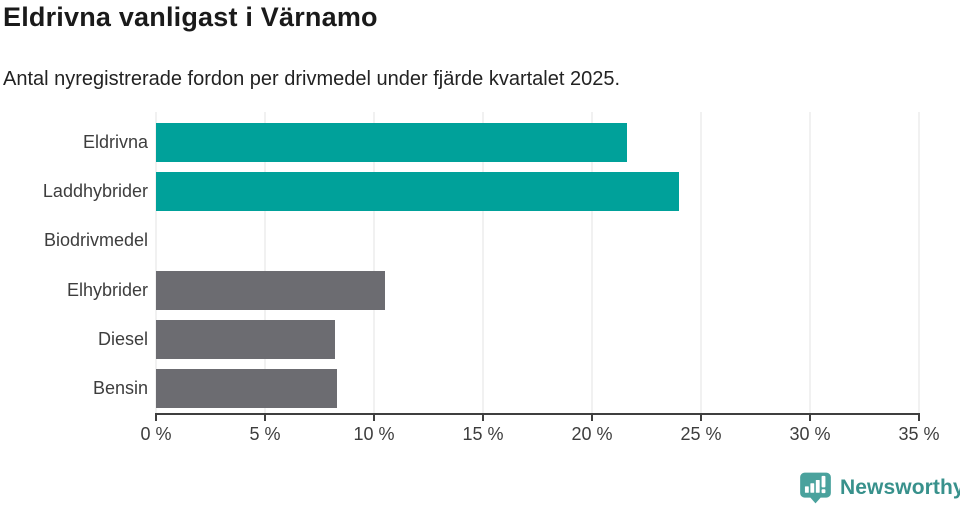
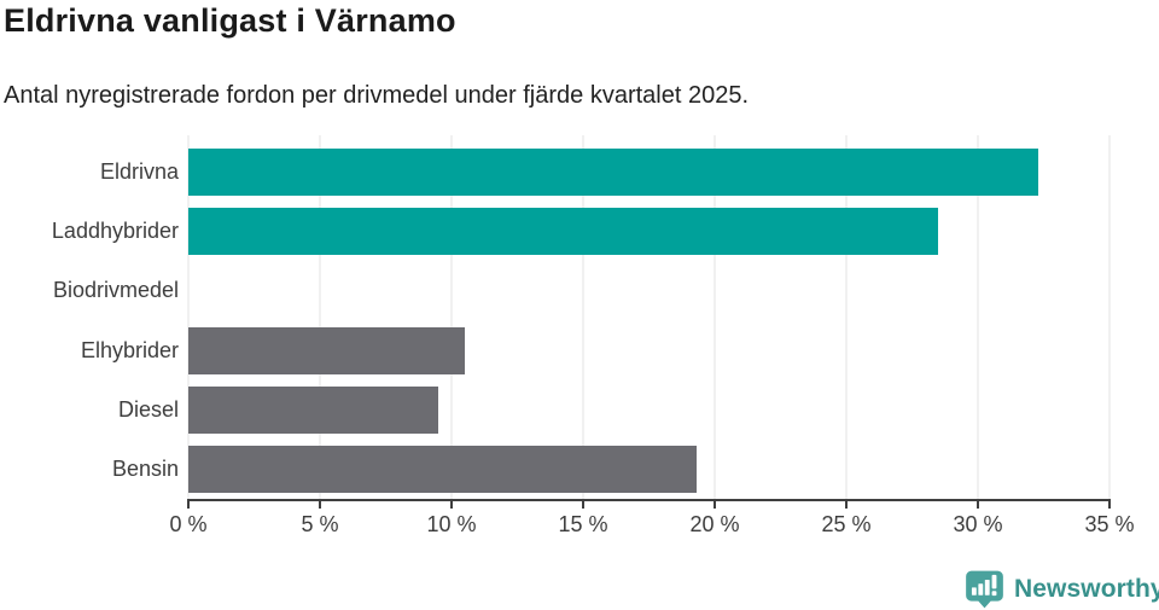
Eldrivna: 21.6% -> 32.3%
Laddhybrider: 24.0% -> 28.5%
Diesel: 8.2% -> 9.5%
Bensin: 8.3% -> 19.3%
